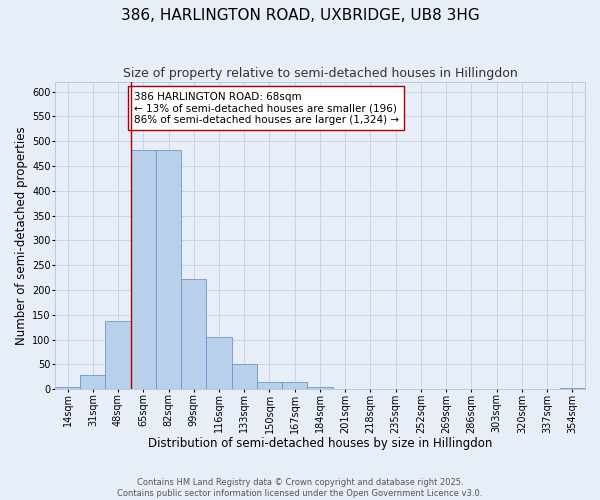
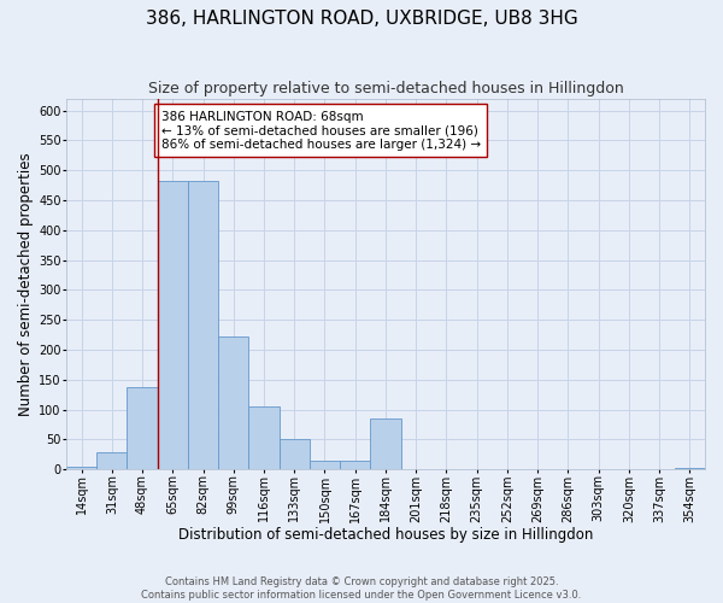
184sqm: 5 -> 85
